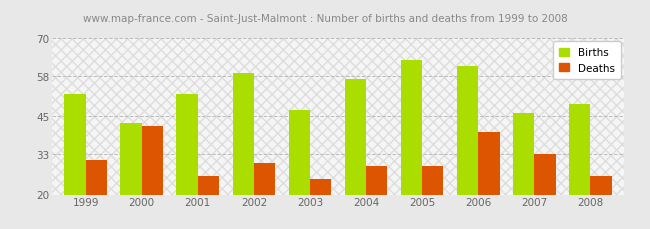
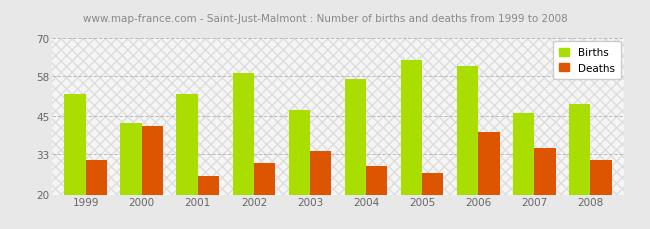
Deaths/2003: 25 -> 34
Deaths/2005: 29 -> 27
Deaths/2007: 33 -> 35
Deaths/2008: 26 -> 31
